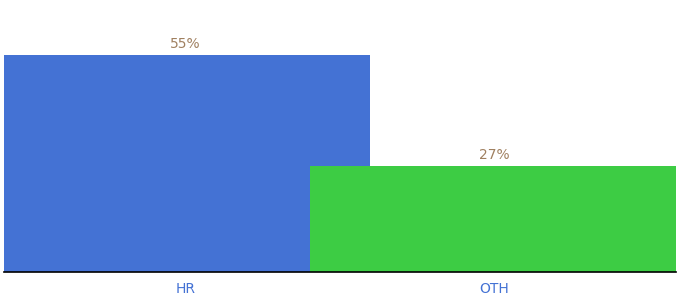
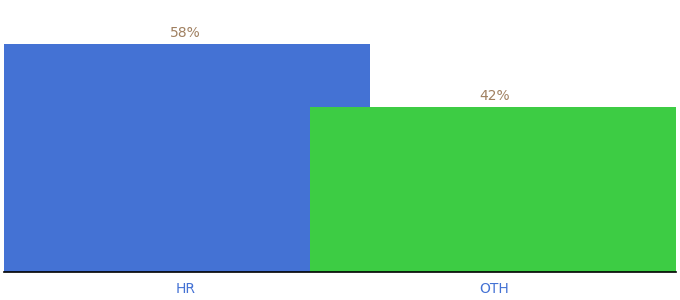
HR: 55% -> 58%
OTH: 27% -> 42%
